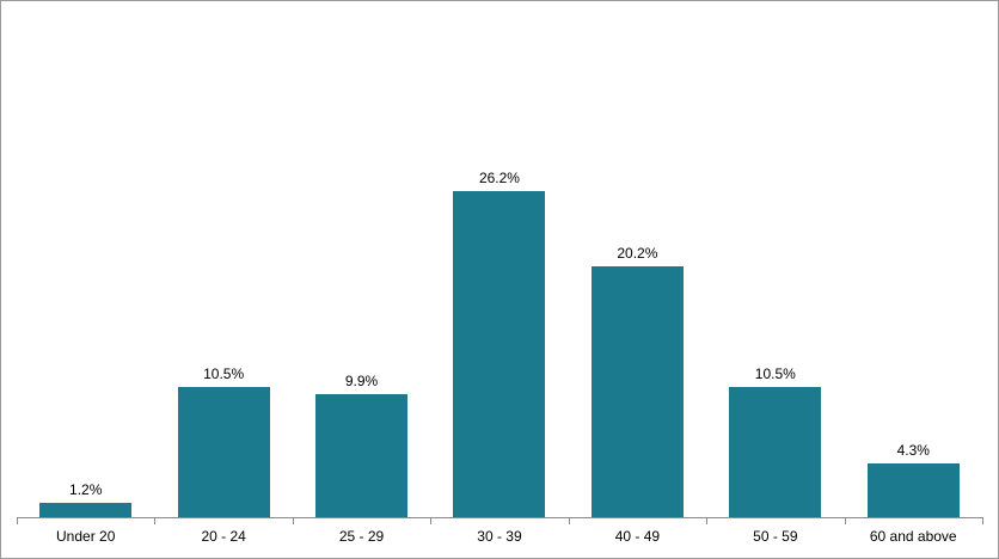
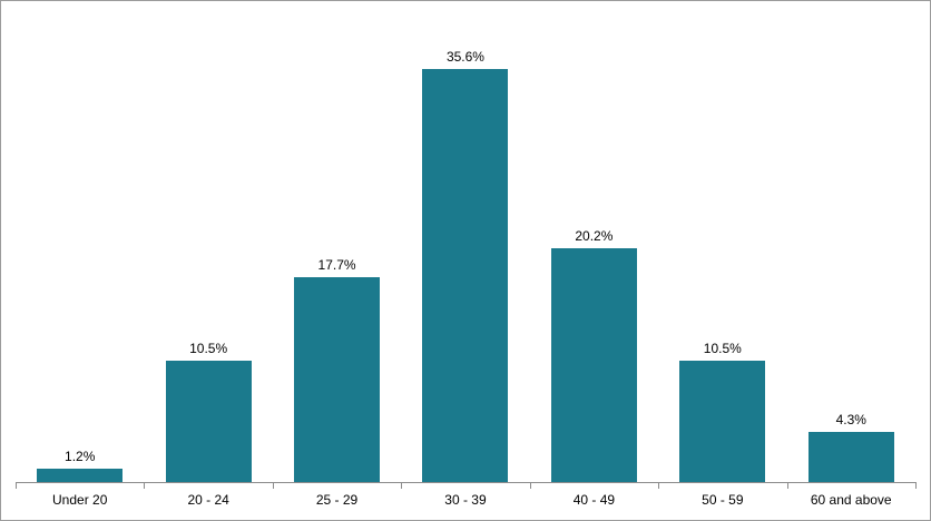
25 - 29: 9.9% -> 17.7%
30 - 39: 26.2% -> 35.6%
